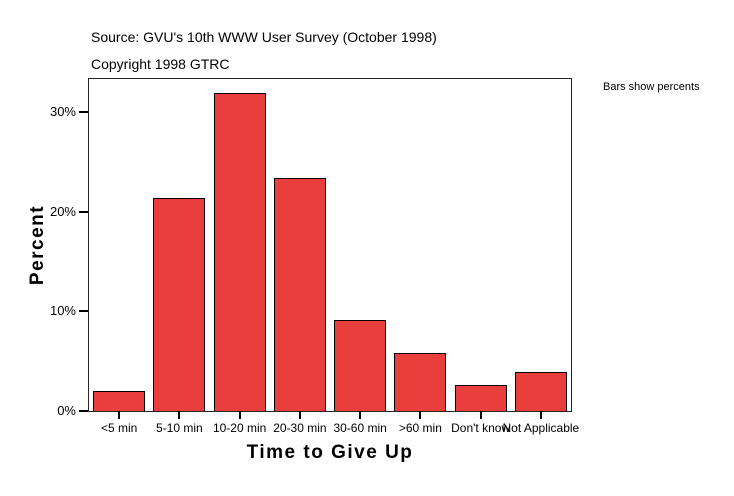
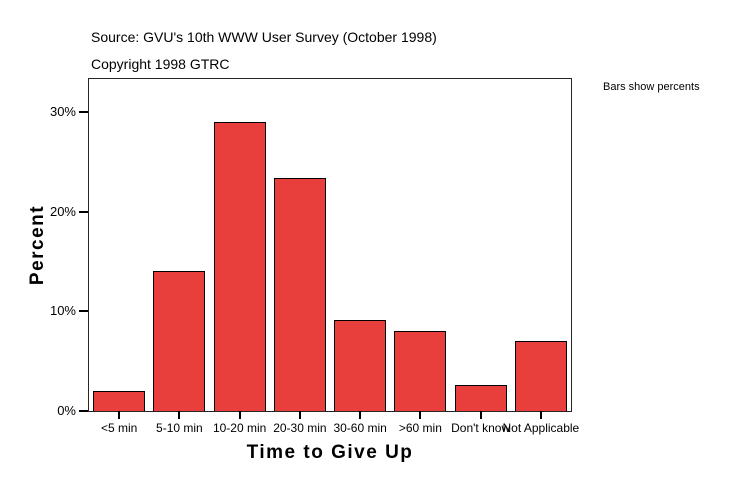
5-10 min: 21% -> 14%
10-20 min: 32% -> 29%
>60 min: 6% -> 8%
Not Applicable: 4% -> 7%
